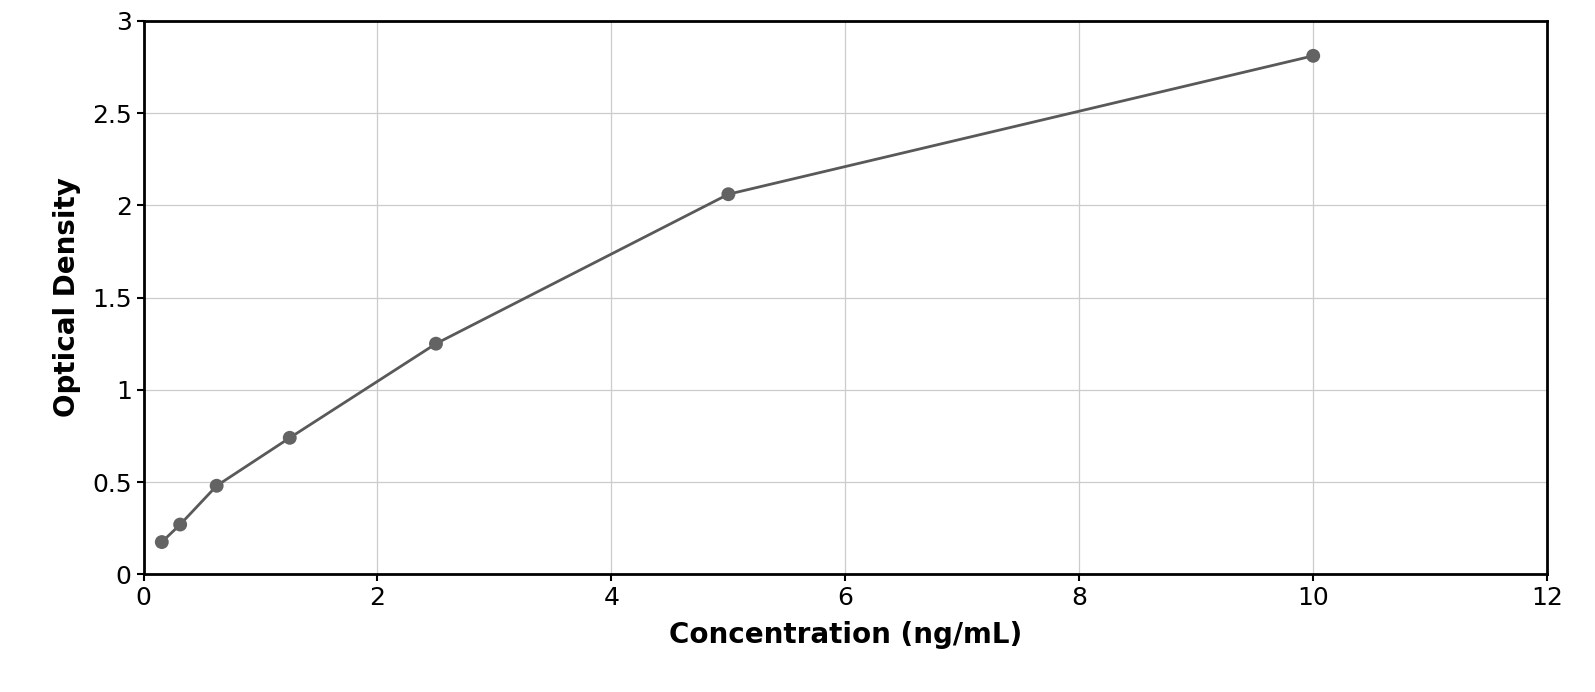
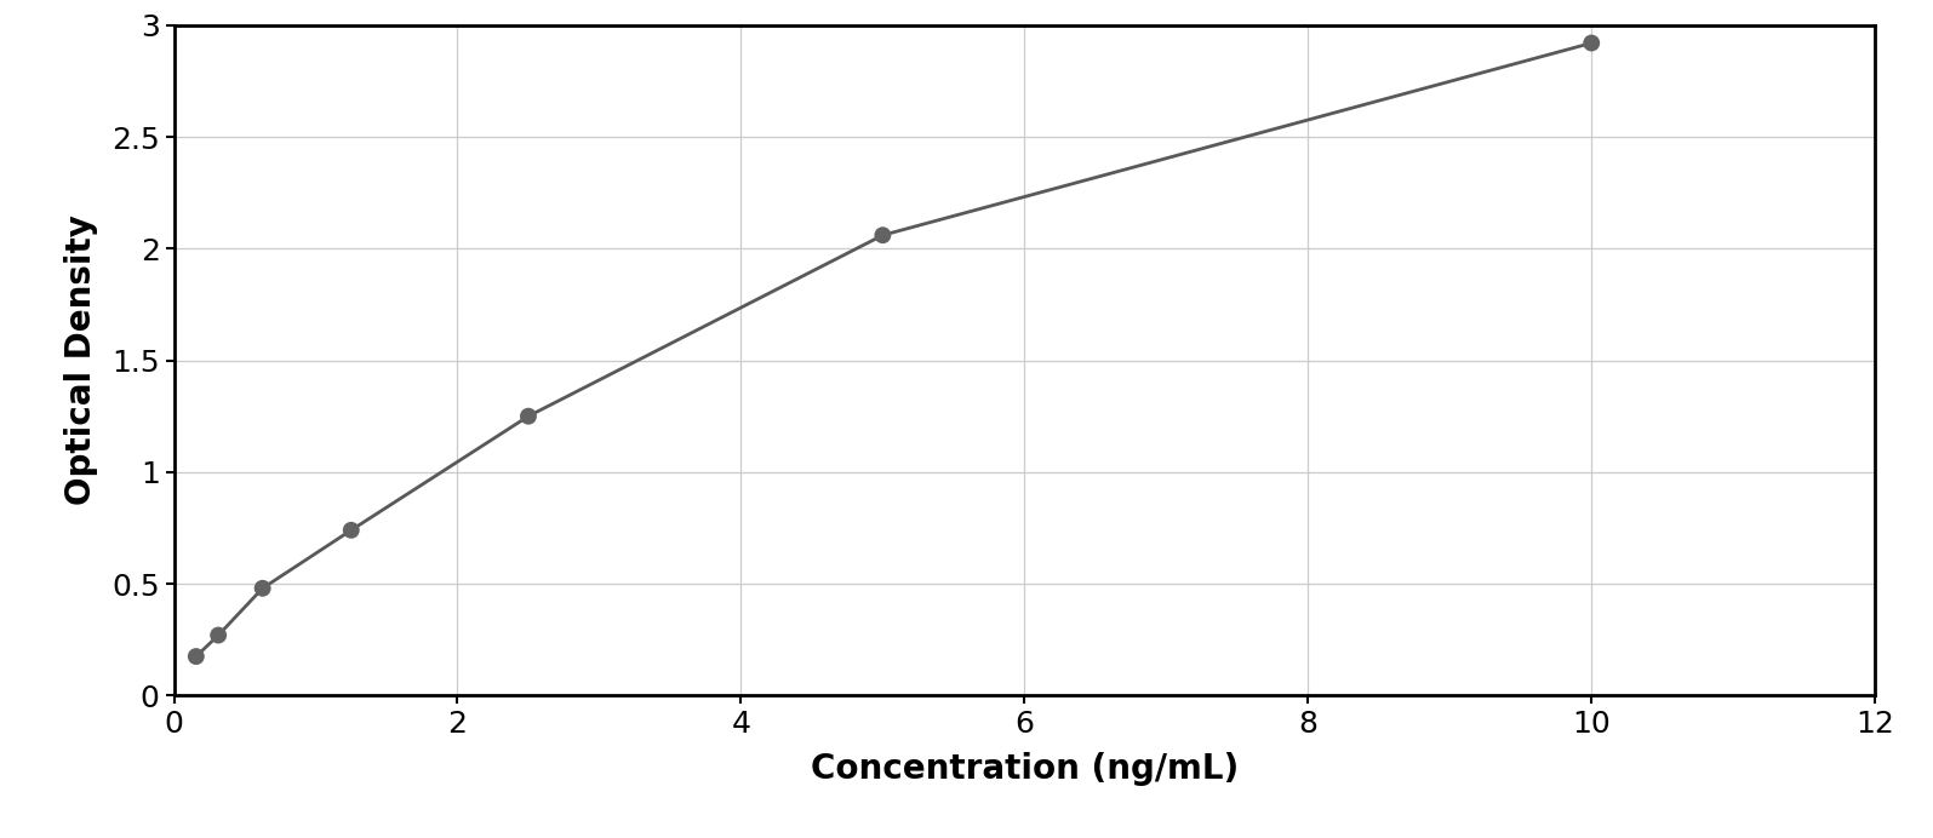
10: 2.81 -> 2.92
